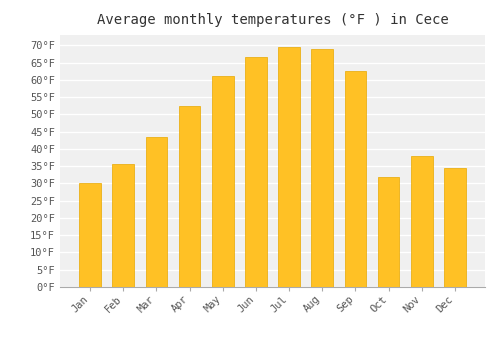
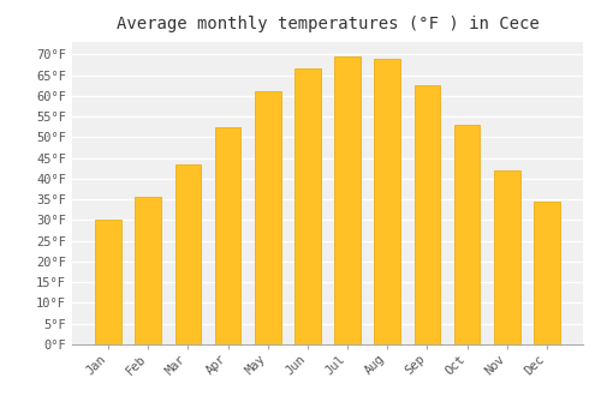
Oct: 32.0°F -> 53.0°F
Nov: 38.0°F -> 42.0°F
